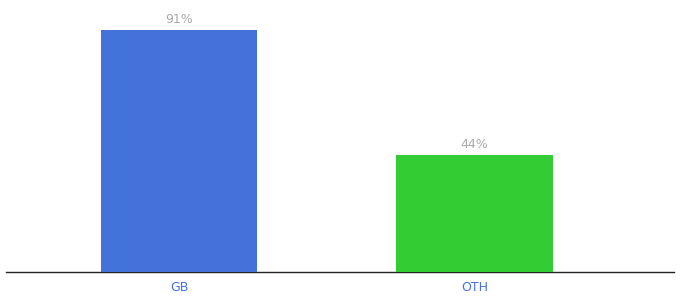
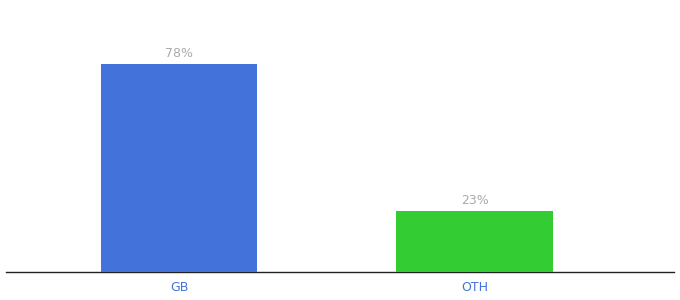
GB: 91% -> 78%
OTH: 44% -> 23%
